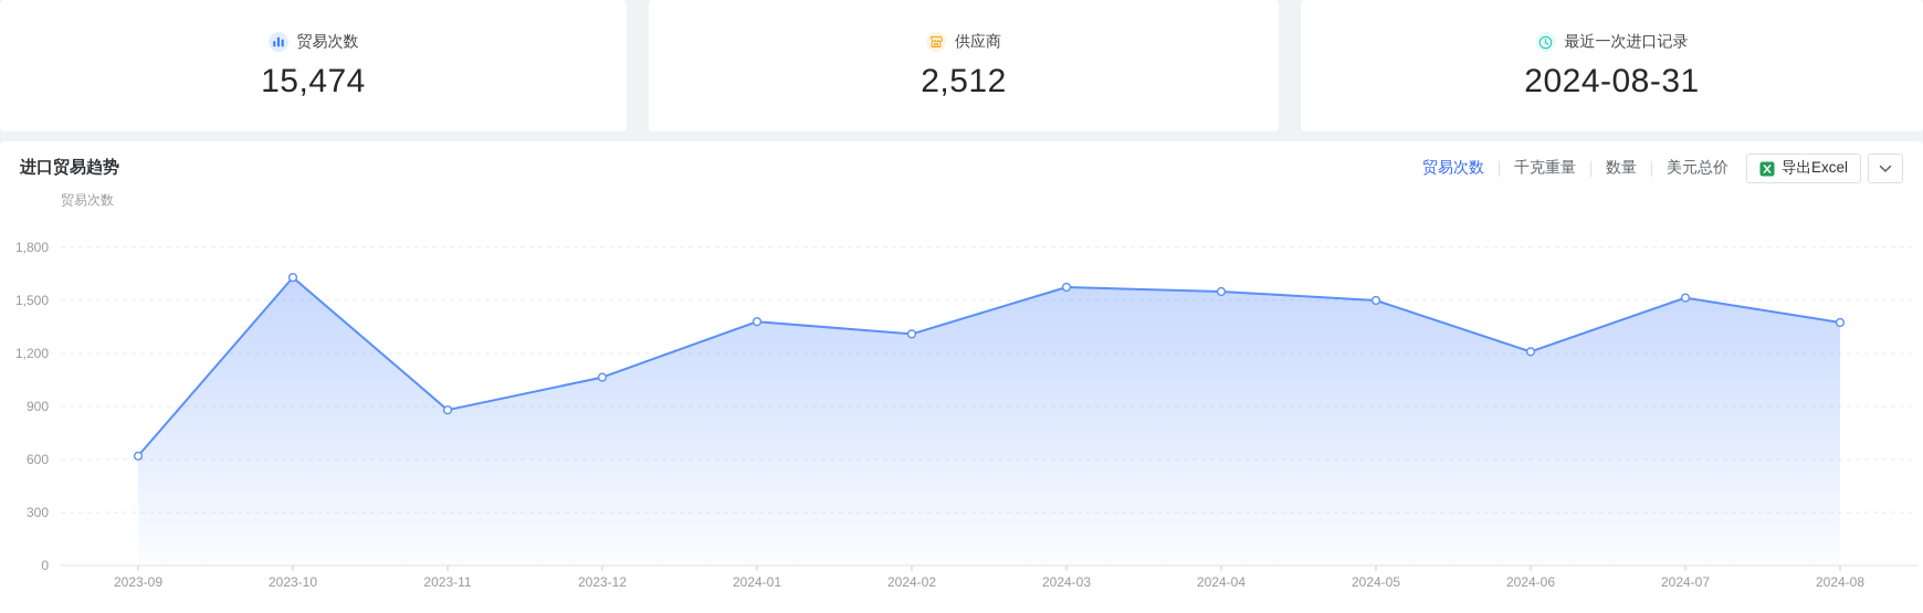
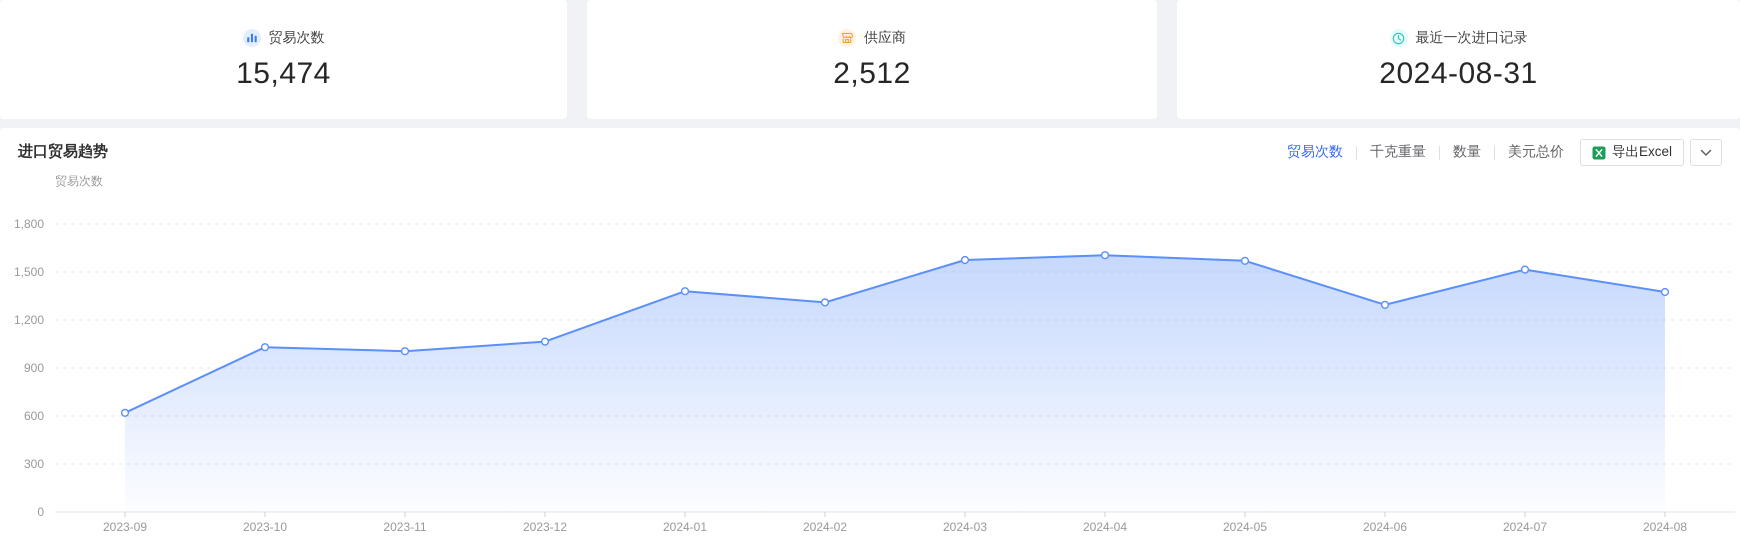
2023-10: 1630 -> 1030
2023-11: 880 -> 1000
2024-04: 1550 -> 1600
2024-05: 1500 -> 1570
2024-06: 1210 -> 1300
